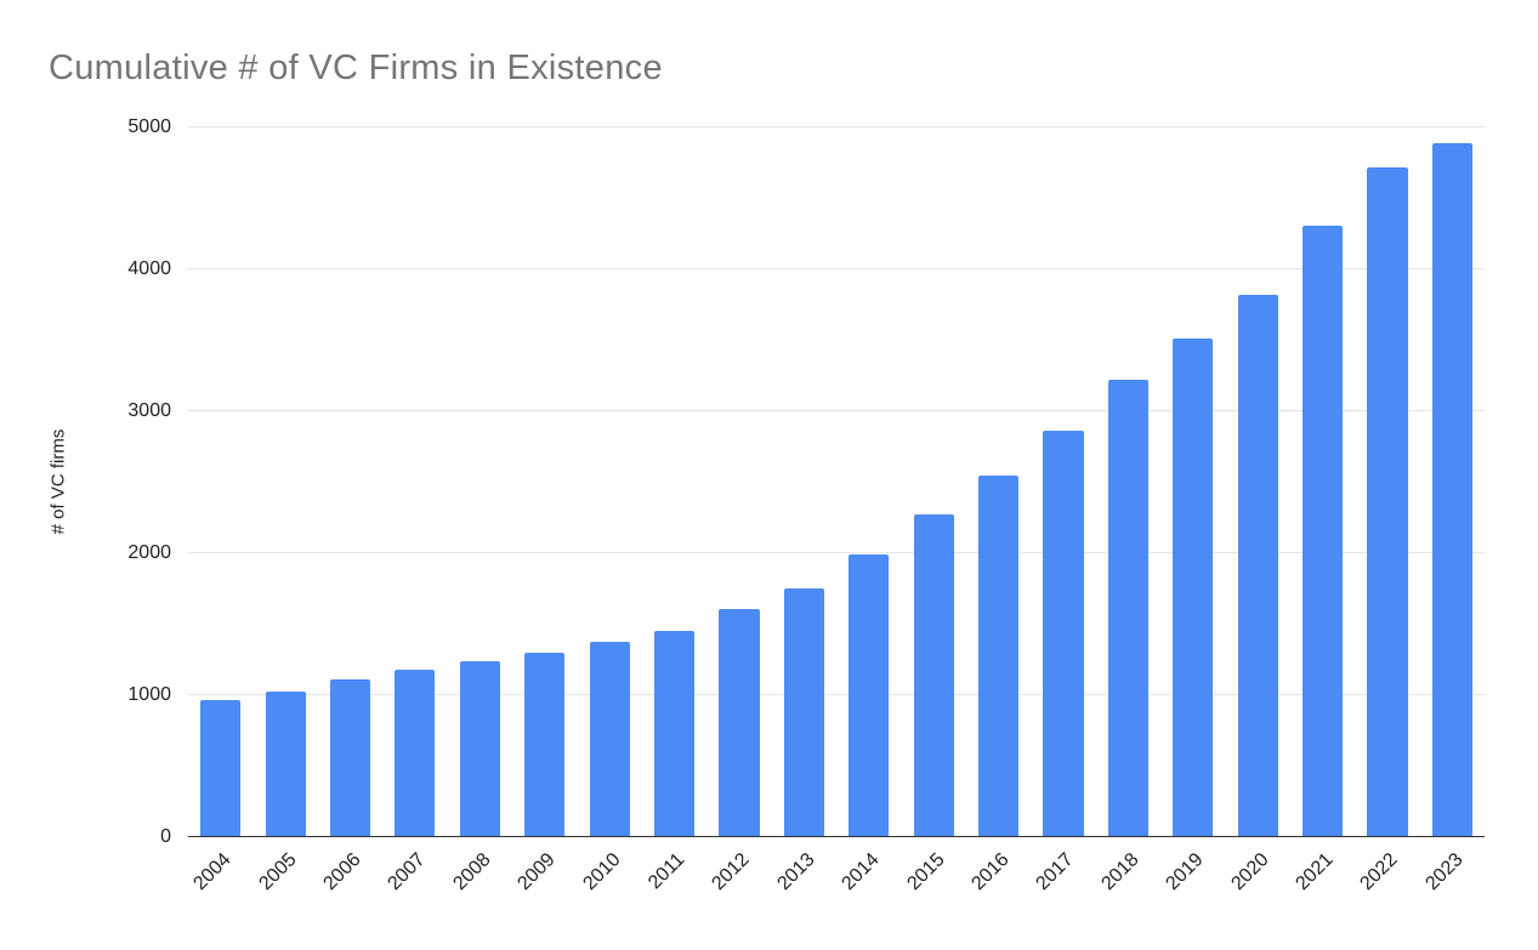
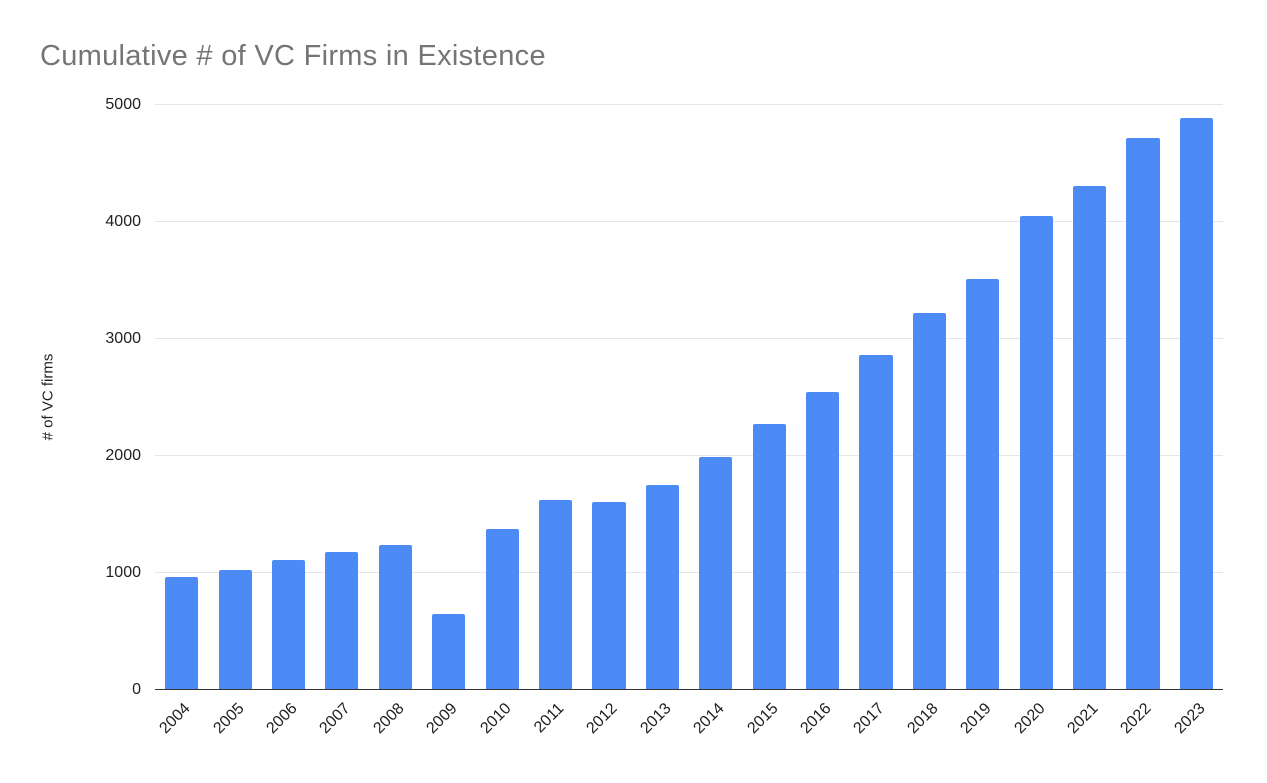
2009: 1300 -> 650
2011: 1450 -> 1620
2020: 3820 -> 4050
